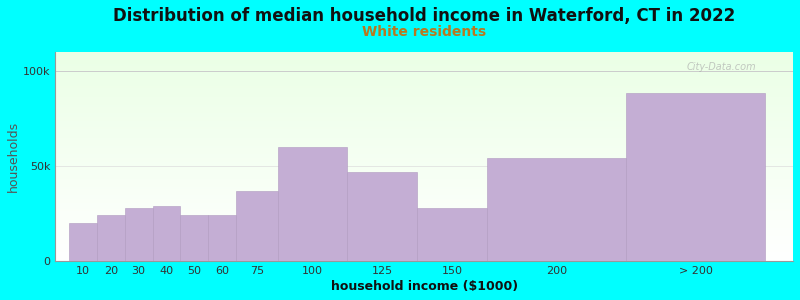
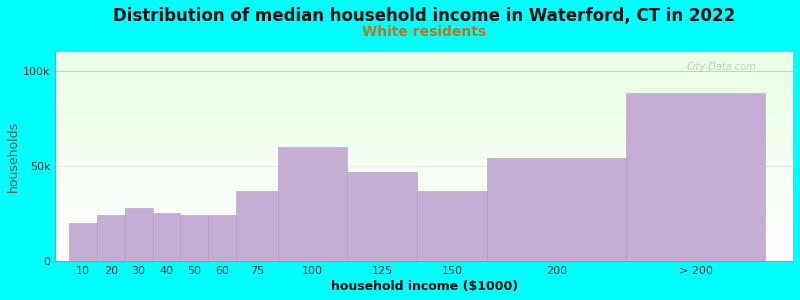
40: 29k -> 25k
150: 28k -> 37k
